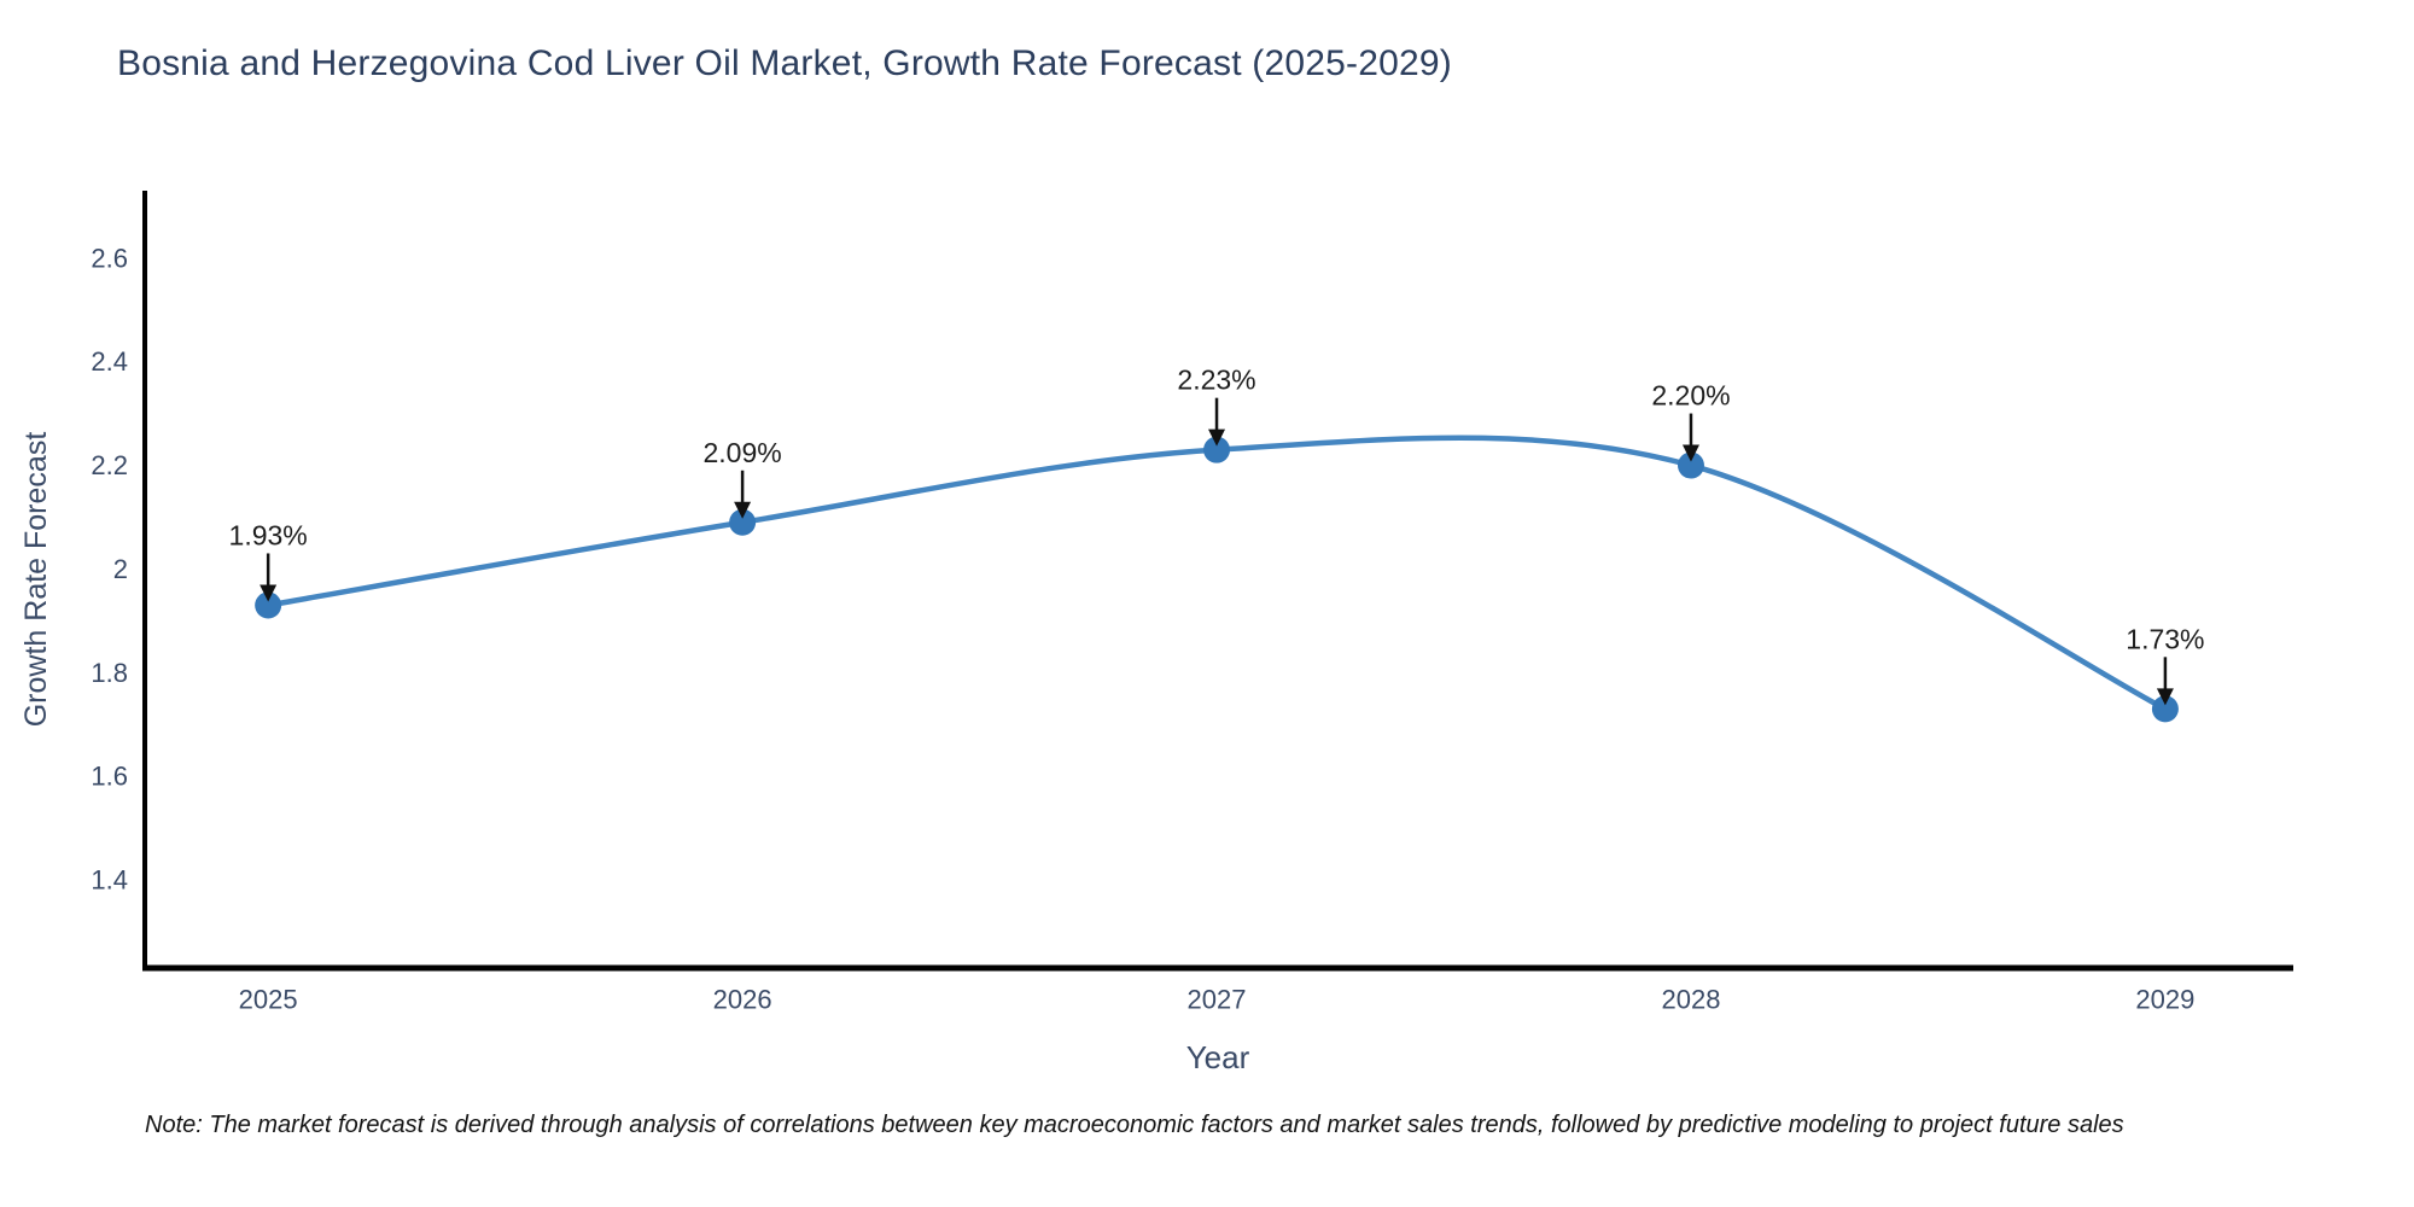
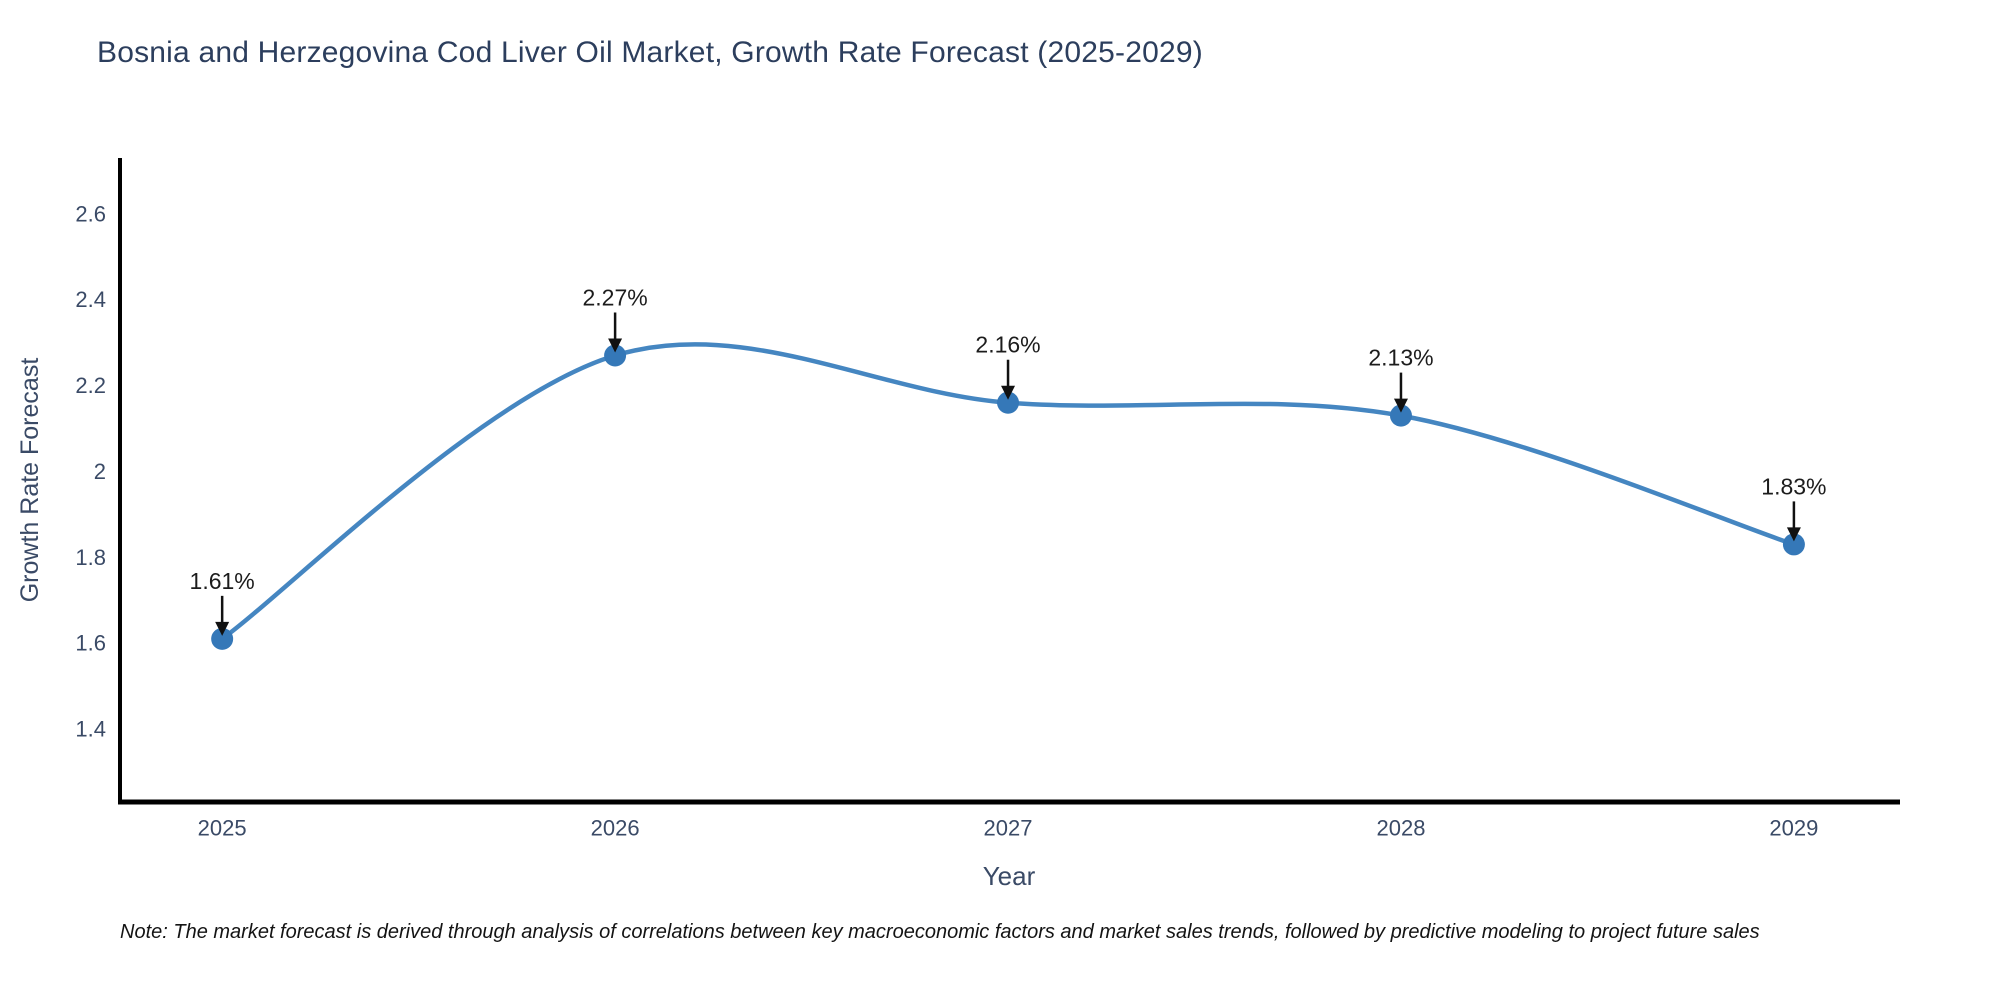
2025: 1.93% -> 1.61%
2026: 2.09% -> 2.27%
2027: 2.23% -> 2.16%
2028: 2.20% -> 2.13%
2029: 1.73% -> 1.83%
